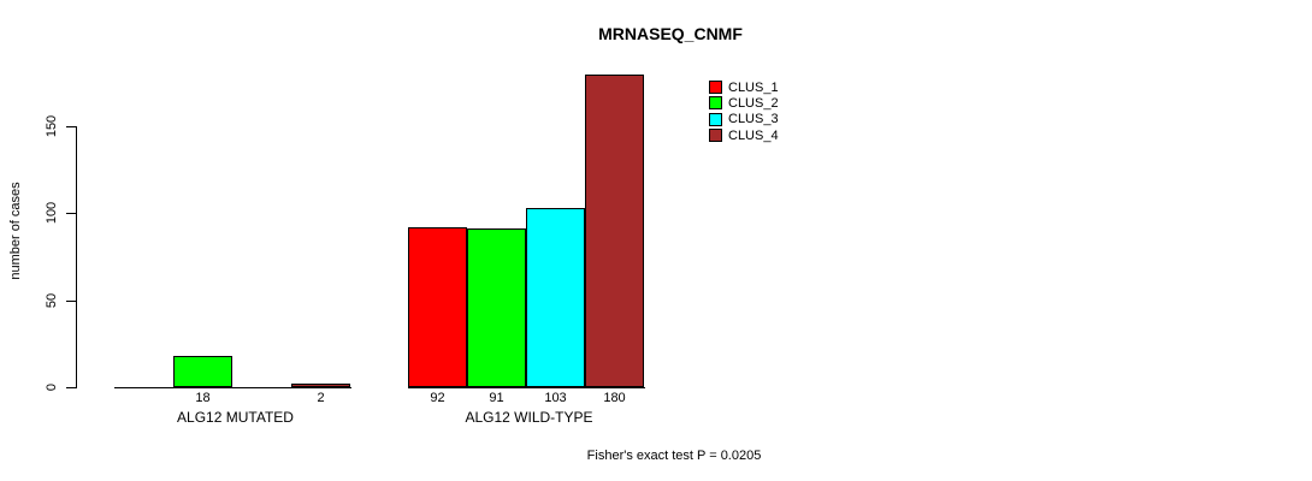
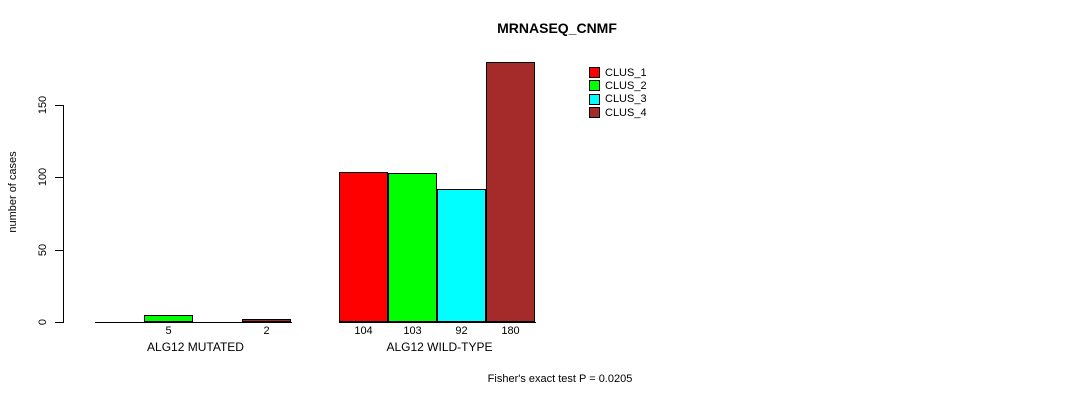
CLUS_2/ALG12 MUTATED: 18 -> 5
CLUS_1/ALG12 WILD-TYPE: 92 -> 104
CLUS_2/ALG12 WILD-TYPE: 91 -> 103
CLUS_3/ALG12 WILD-TYPE: 103 -> 92
